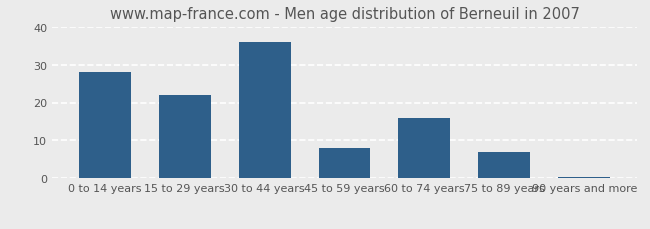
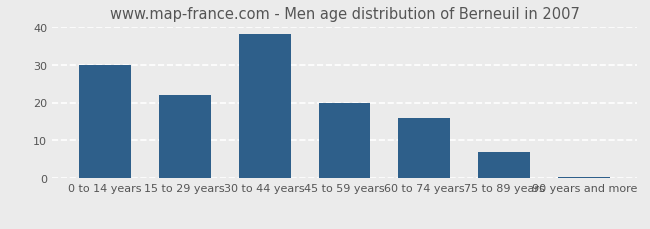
0 to 14 years: 28.0 -> 30.0
30 to 44 years: 36.0 -> 38.0
45 to 59 years: 8.0 -> 20.0
